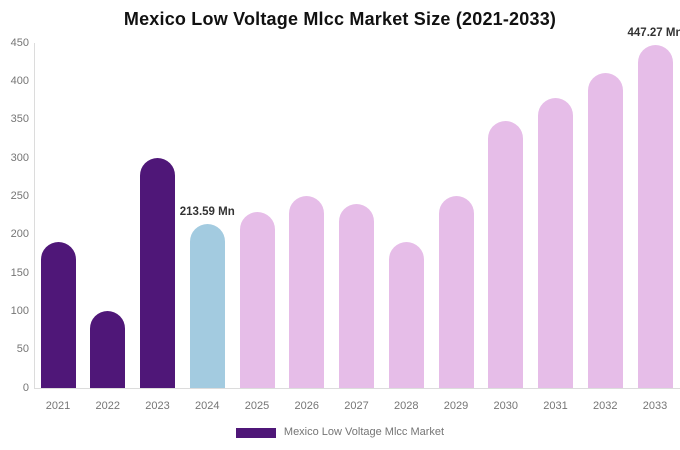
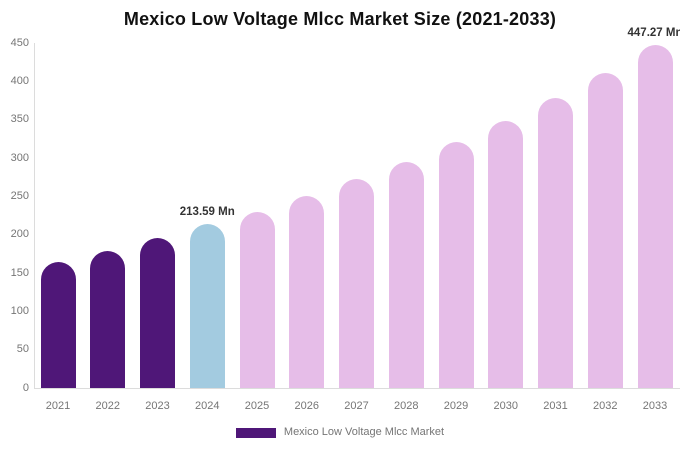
2021: 190 -> 160
2022: 100 -> 180
2023: 300 -> 200
2027: 240 -> 270
2028: 190 -> 300
2029: 250 -> 320
